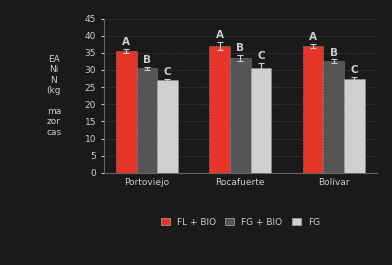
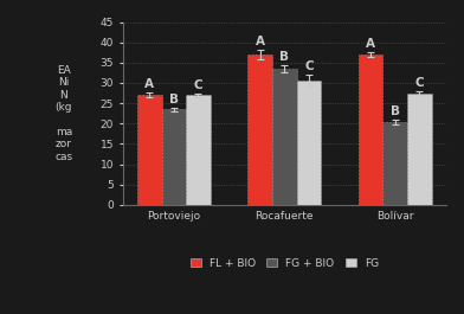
FL + BIO/Portoviejo: 35.5 -> 27.0
FG + BIO/Portoviejo: 30.5 -> 23.5
FG + BIO/Bolívar: 32.5 -> 20.5
